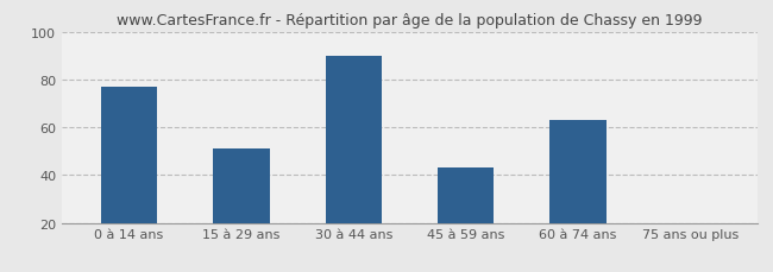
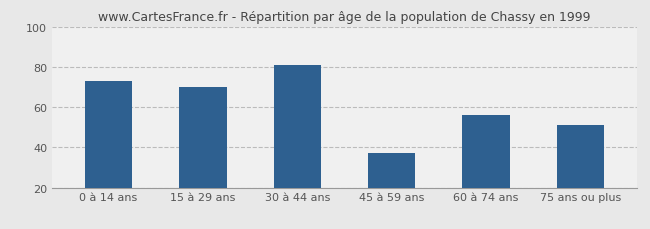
0 à 14 ans: 77 -> 73
15 à 29 ans: 51 -> 70
30 à 44 ans: 90 -> 81
45 à 59 ans: 43 -> 37
60 à 74 ans: 63 -> 56
75 ans ou plus: 20 -> 51
